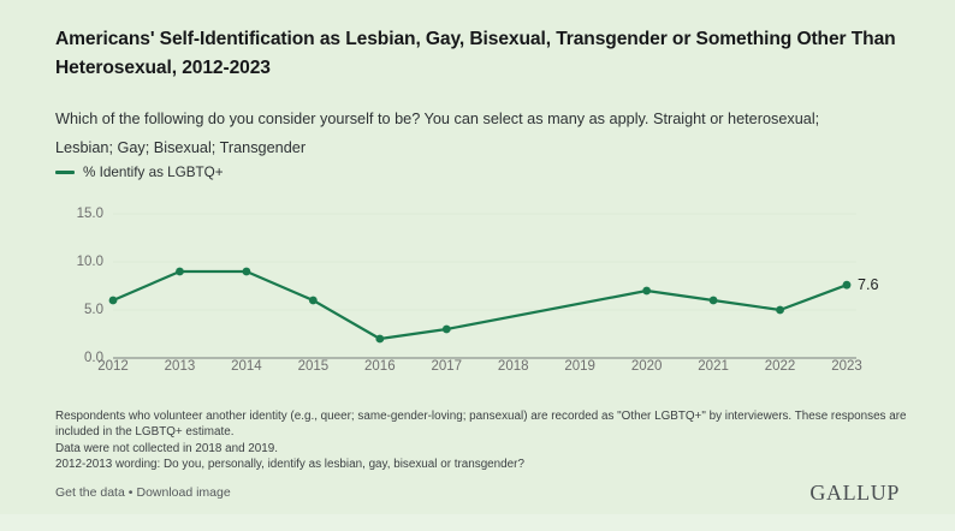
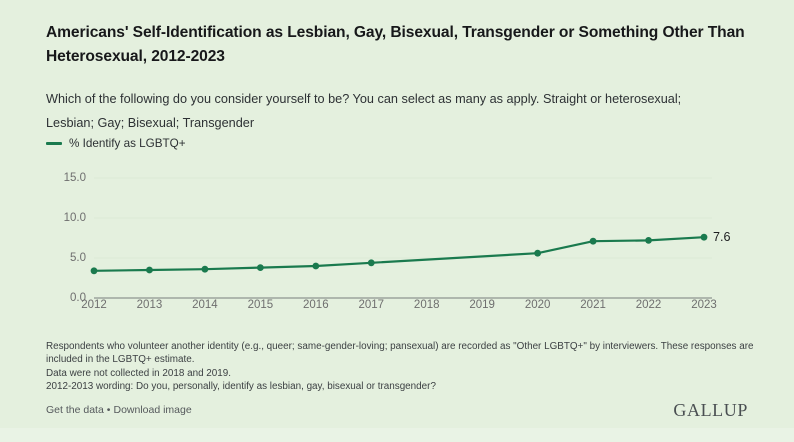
2012: 6 -> 3
2013: 9 -> 4
2014: 9 -> 4
2015: 6 -> 4
2016: 2 -> 4
2017: 3 -> 4
2020: 7 -> 6
2021: 6 -> 7
2022: 5 -> 7
